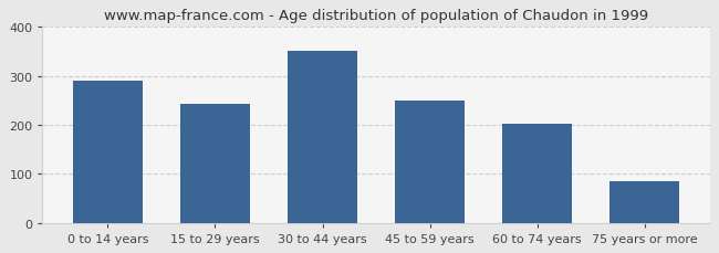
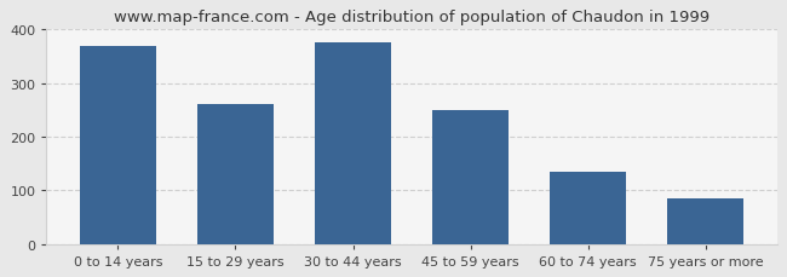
0 to 14 years: 290 -> 370
15 to 29 years: 242 -> 260
30 to 44 years: 350 -> 375
60 to 74 years: 202 -> 135
